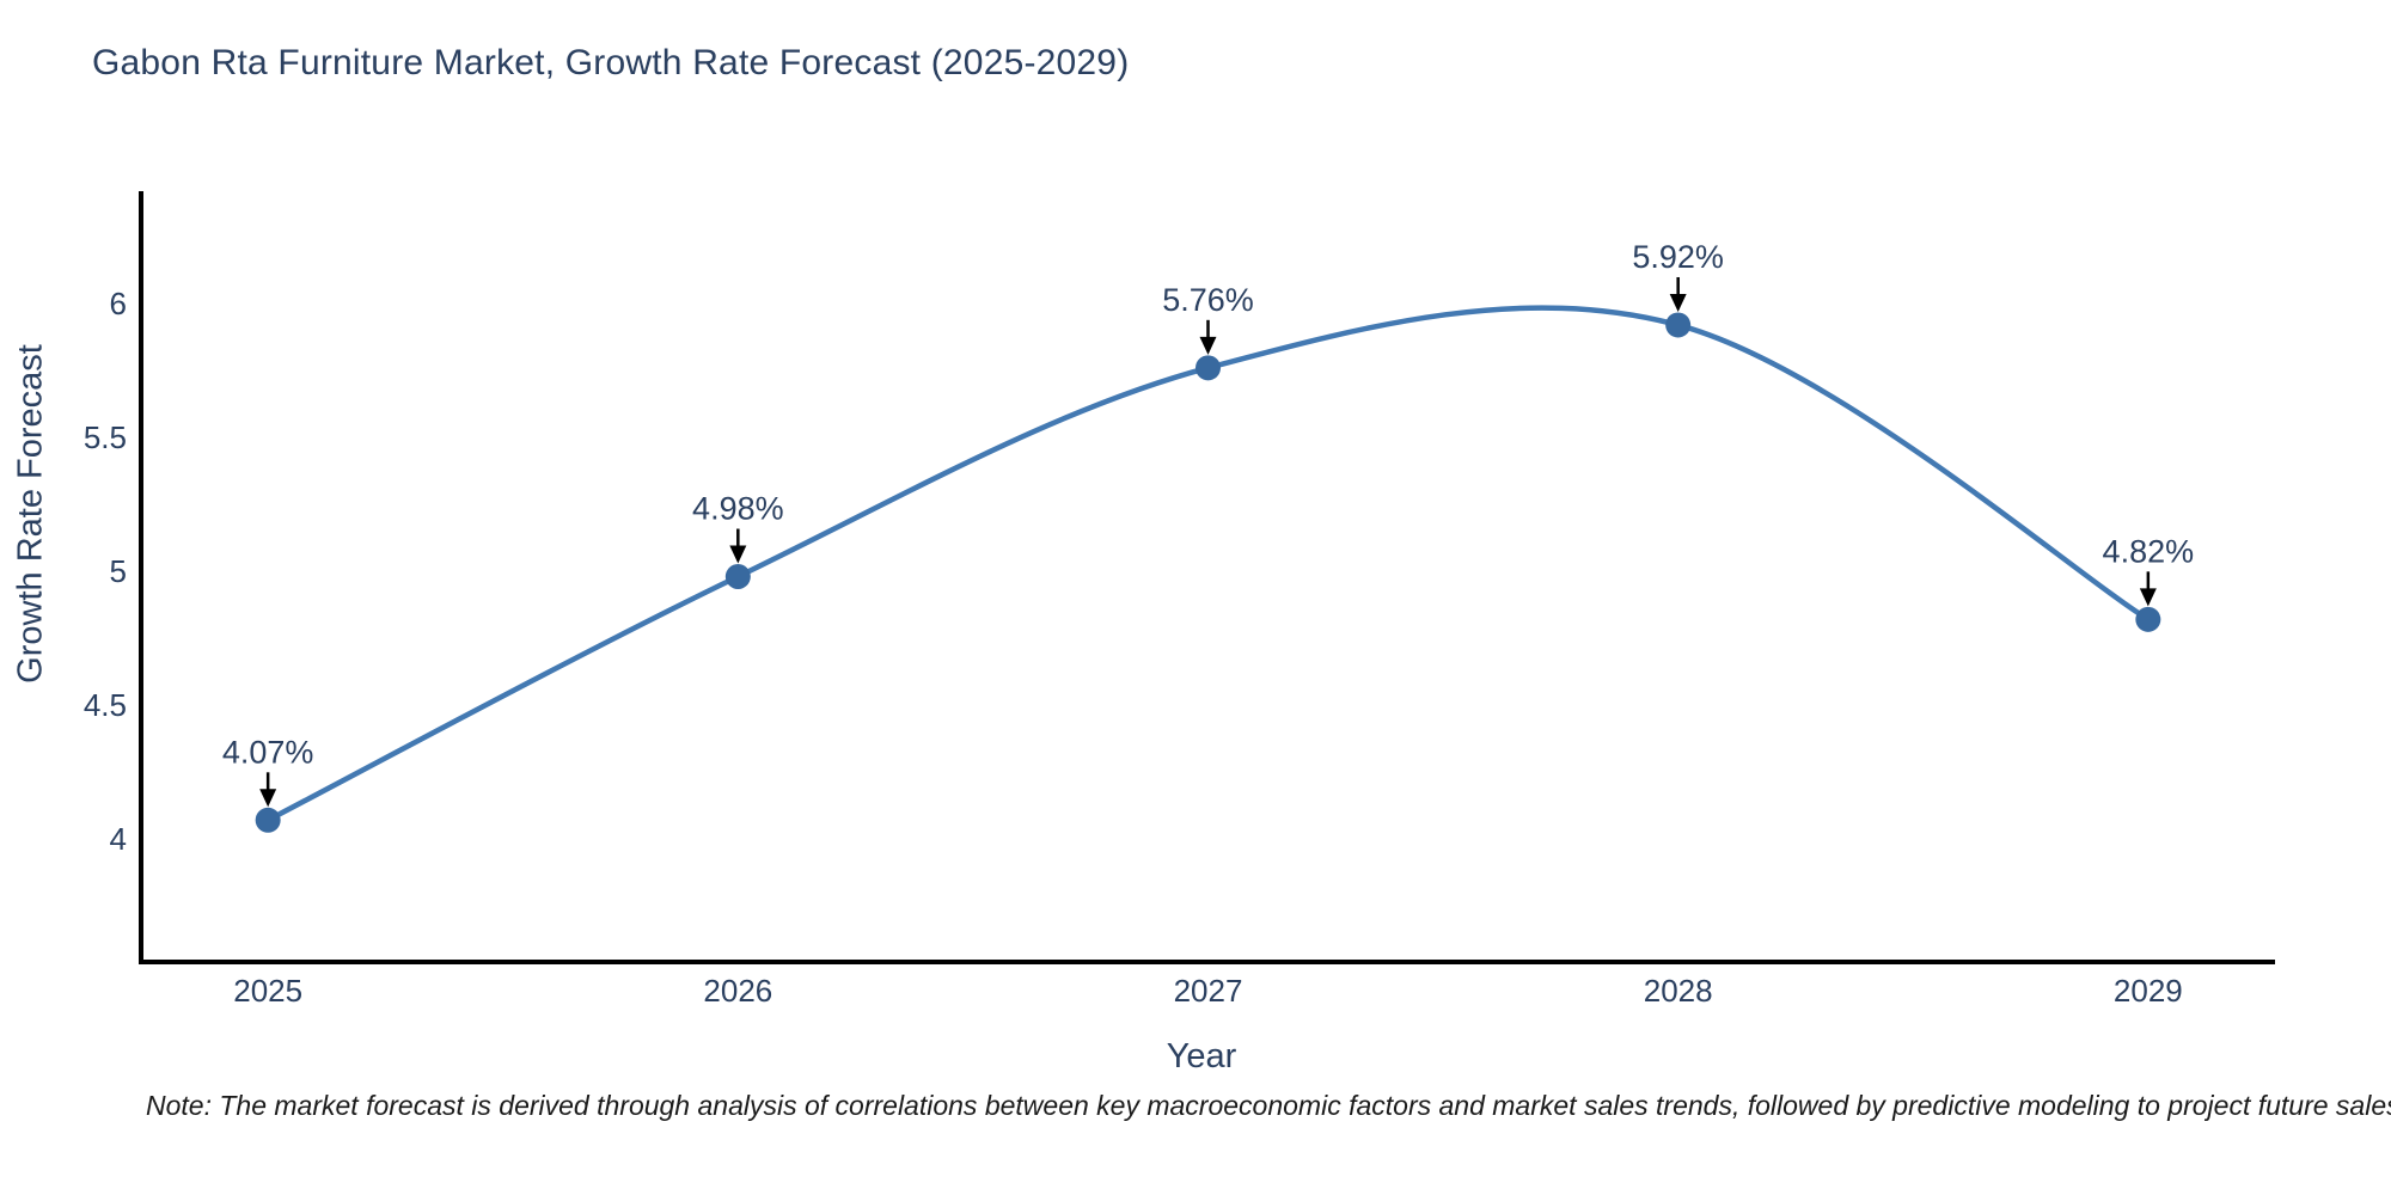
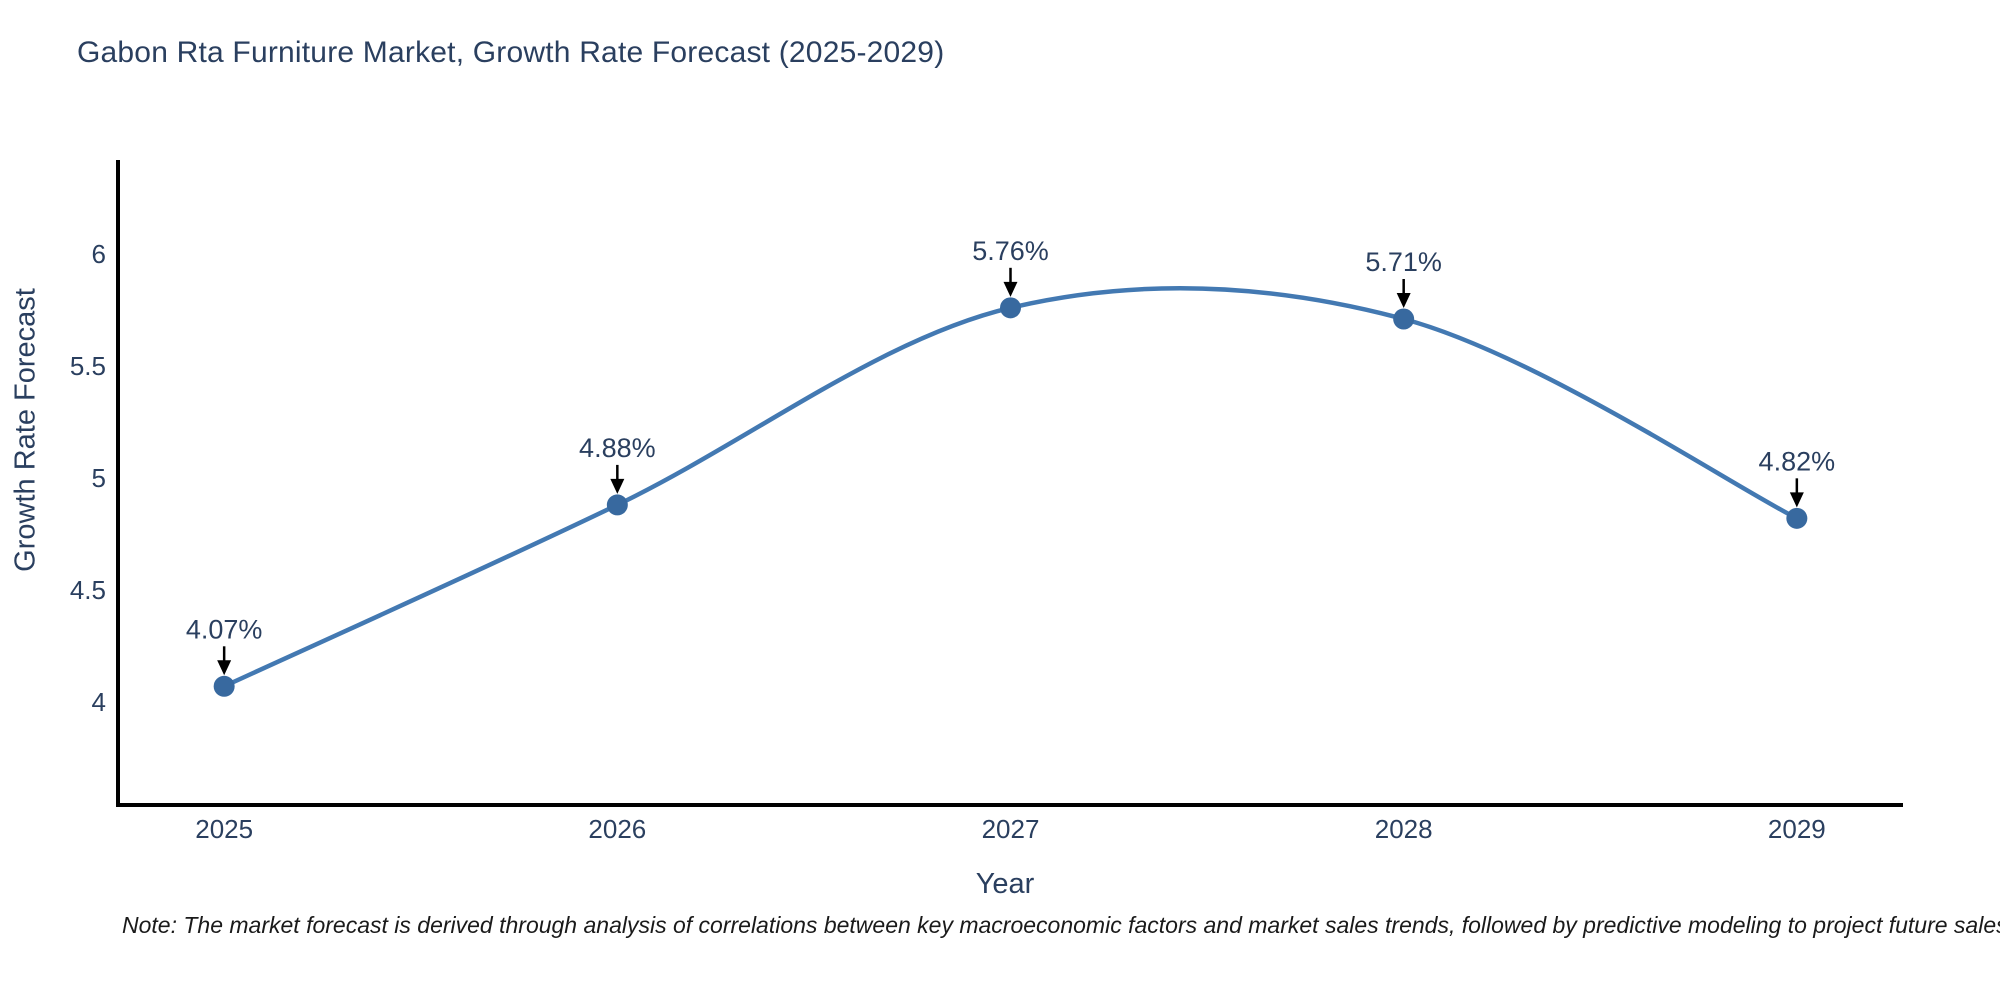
2026: 4.98% -> 4.88%
2028: 5.92% -> 5.71%
